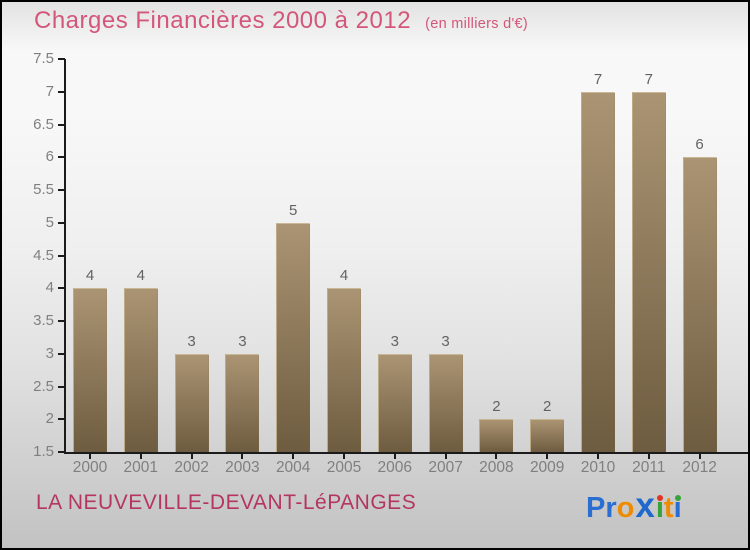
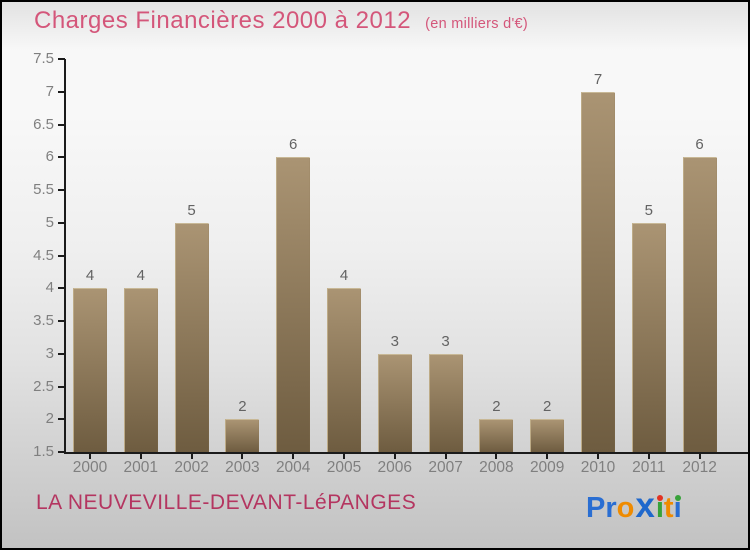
2002: 3 -> 5
2003: 3 -> 2
2004: 5 -> 6
2011: 7 -> 5
